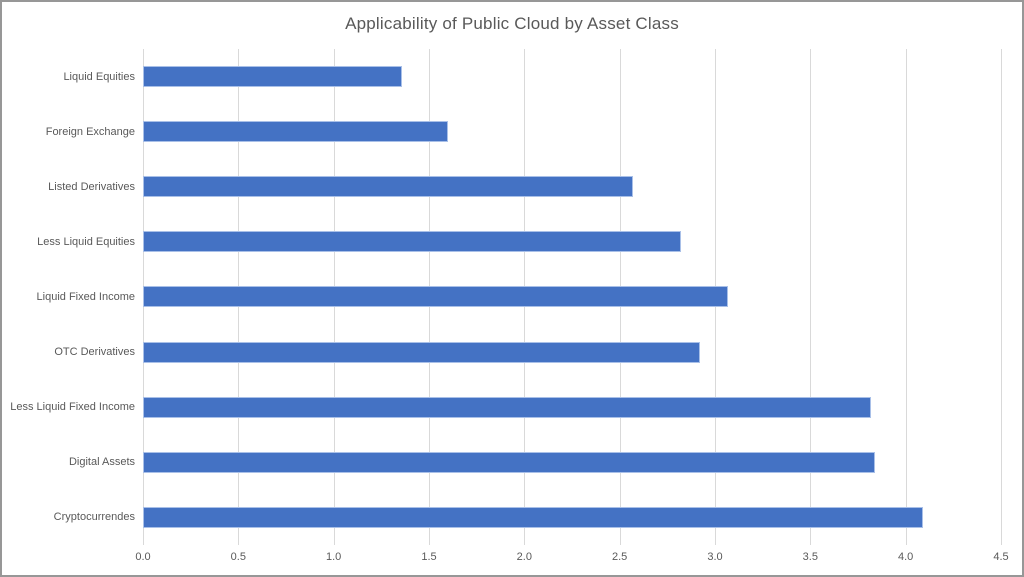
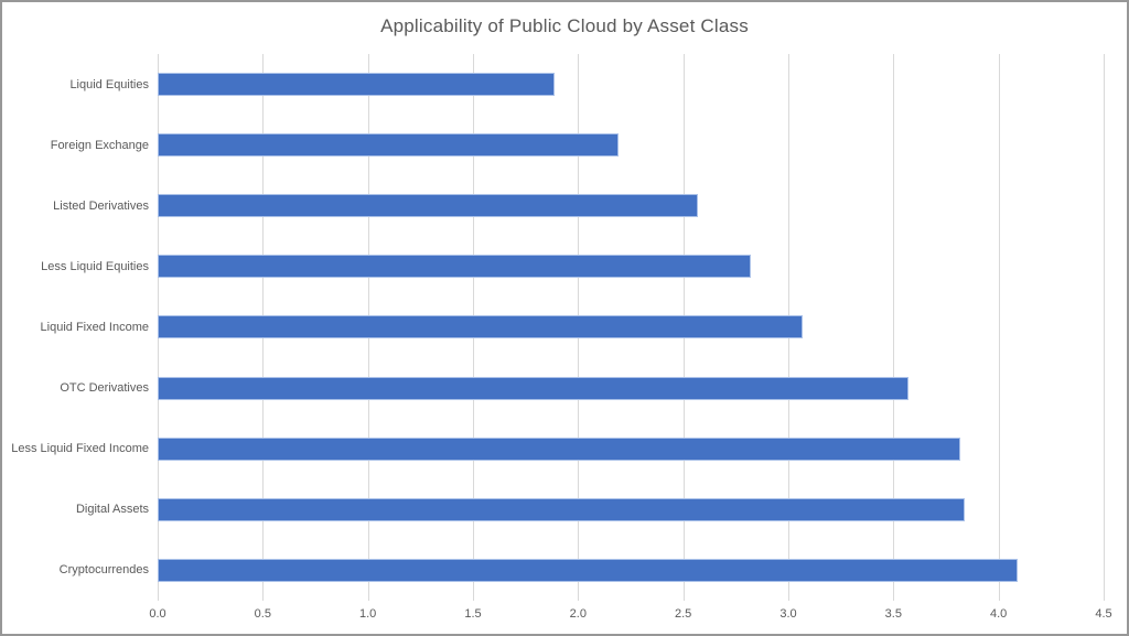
Liquid Equities: 1.36 -> 1.89
Foreign Exchange: 1.60 -> 2.19
OTC Derivatives: 2.92 -> 3.57
